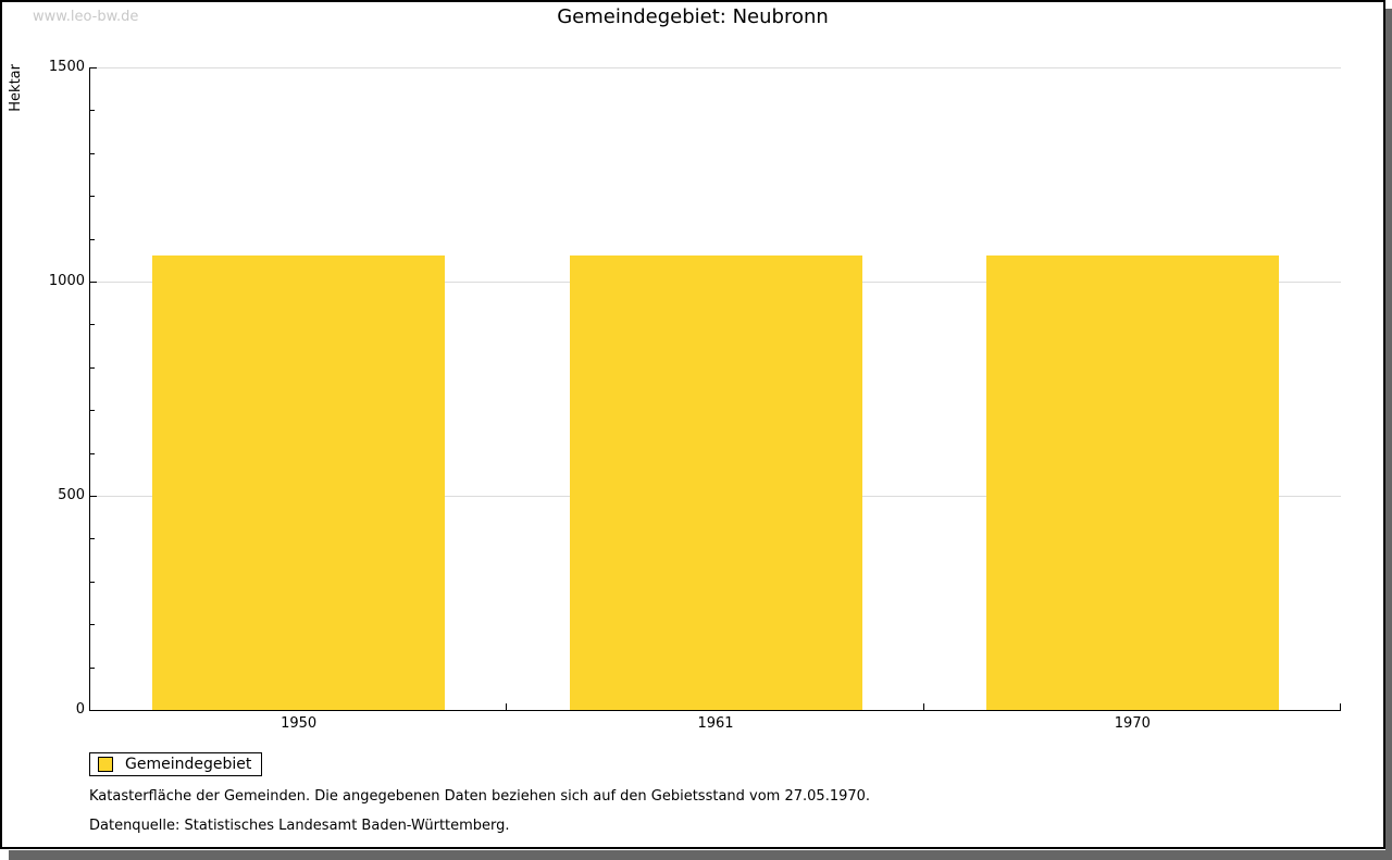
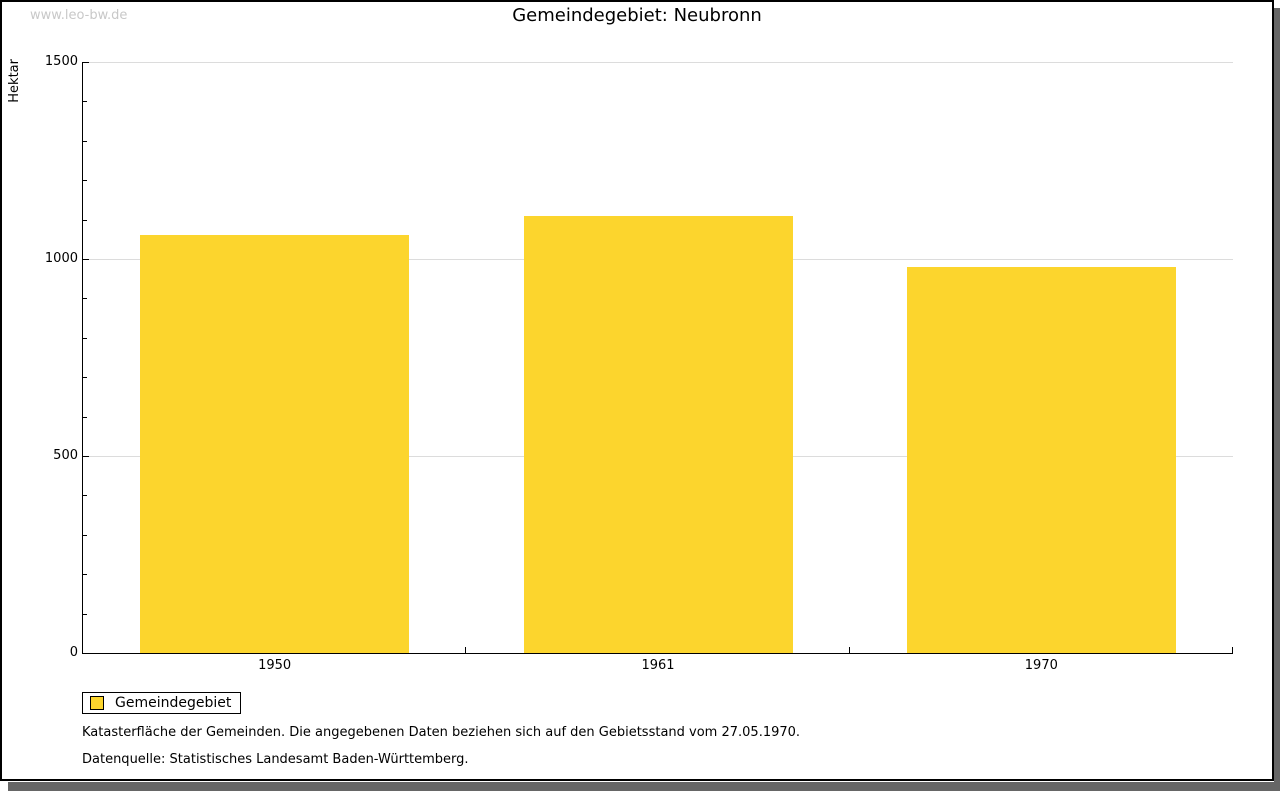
1961: 1060 -> 1110
1970: 1060 -> 980
